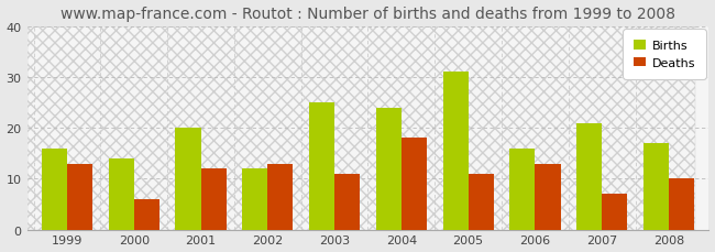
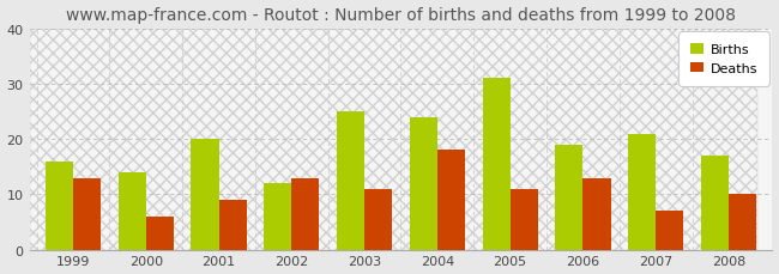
Deaths/2001: 12 -> 9
Births/2006: 16 -> 19
